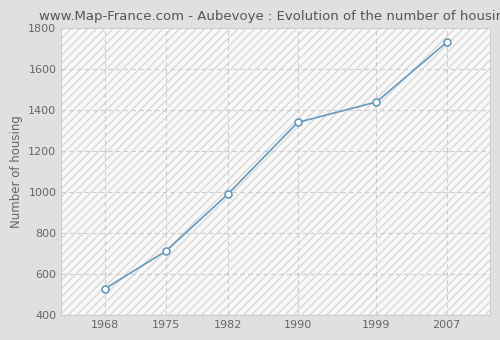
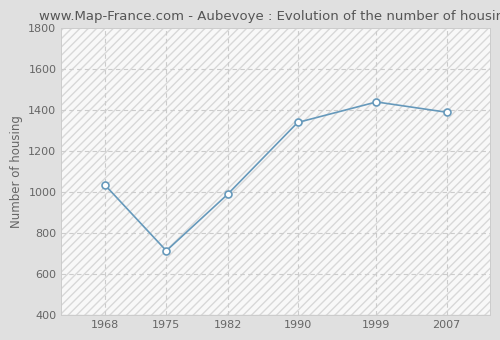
1968: 530 -> 1035
2007: 1730 -> 1390
